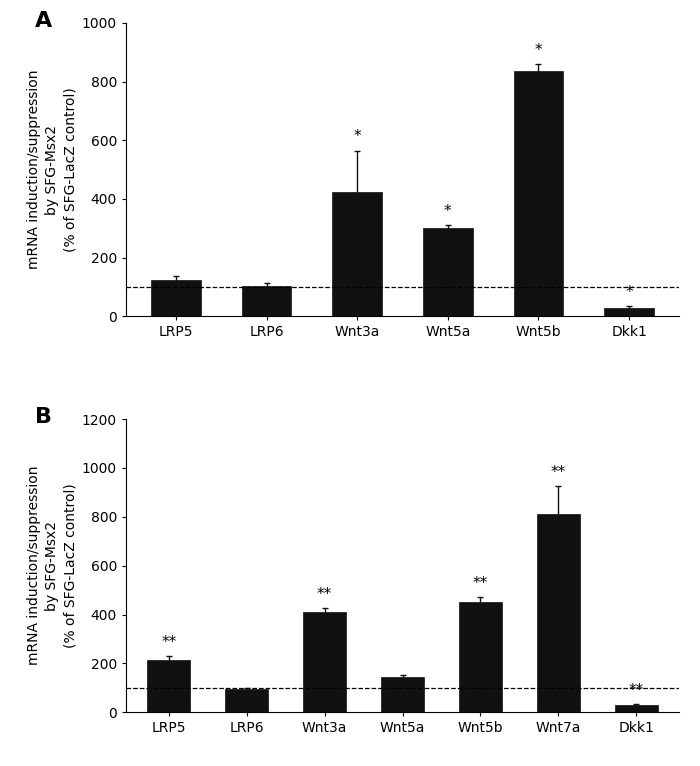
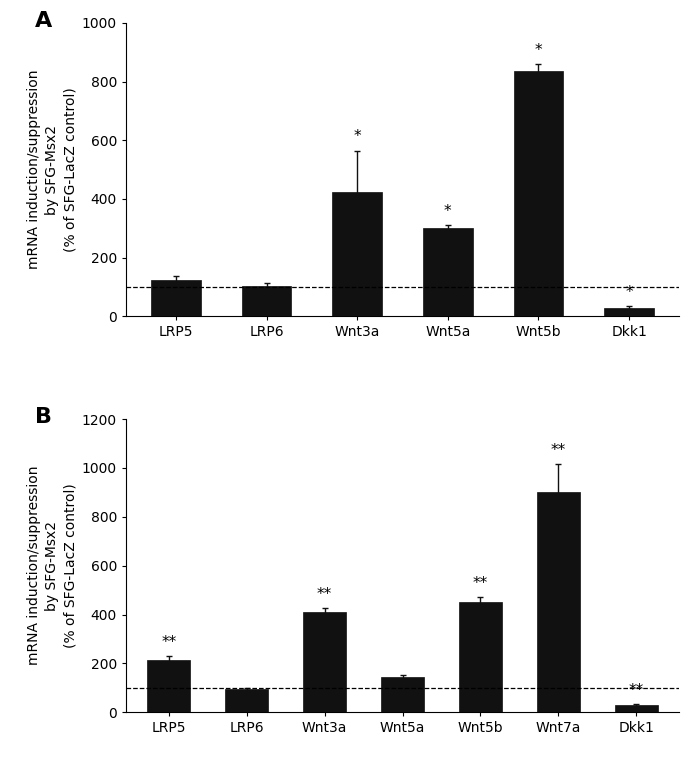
Wnt7a: 810 -> 900
